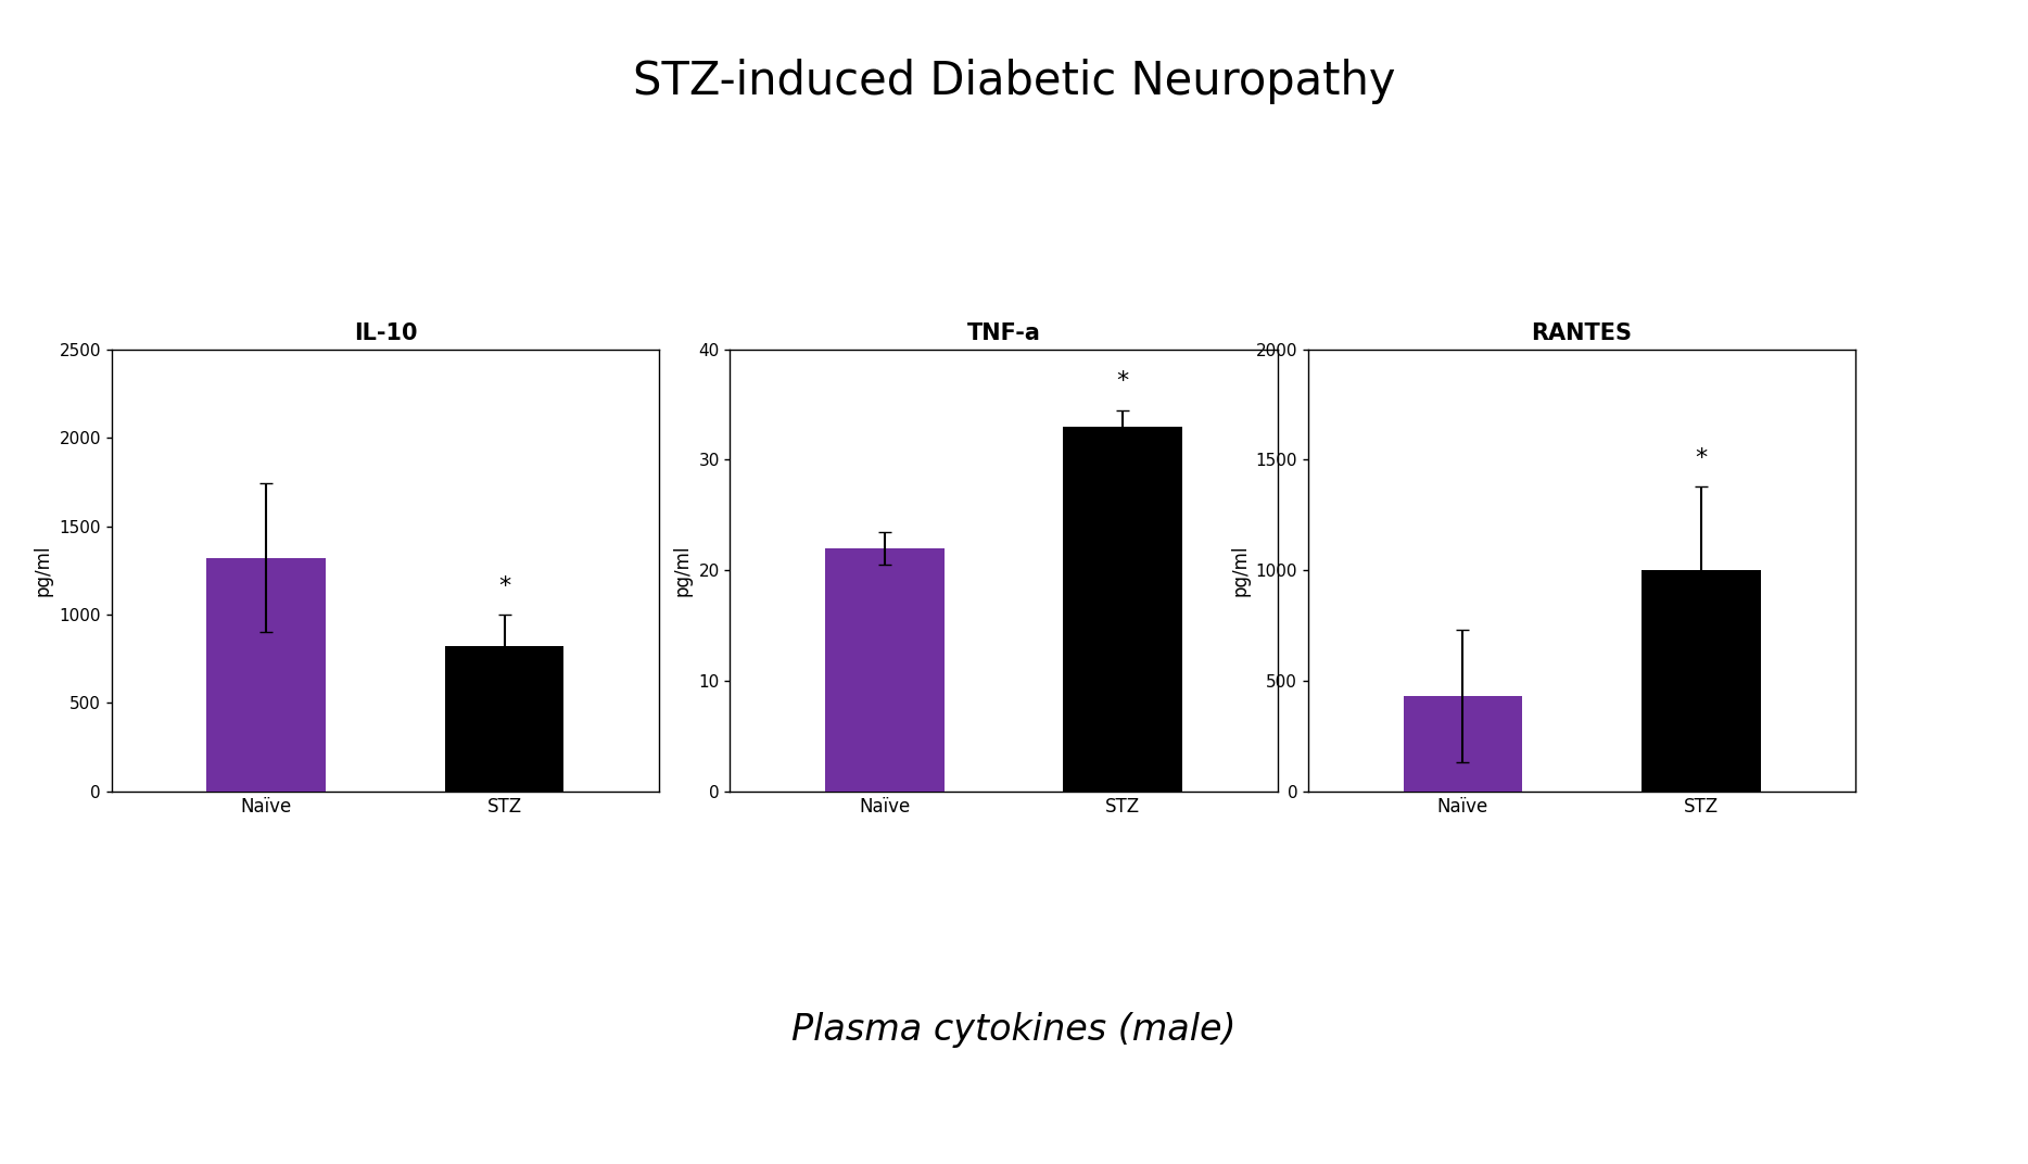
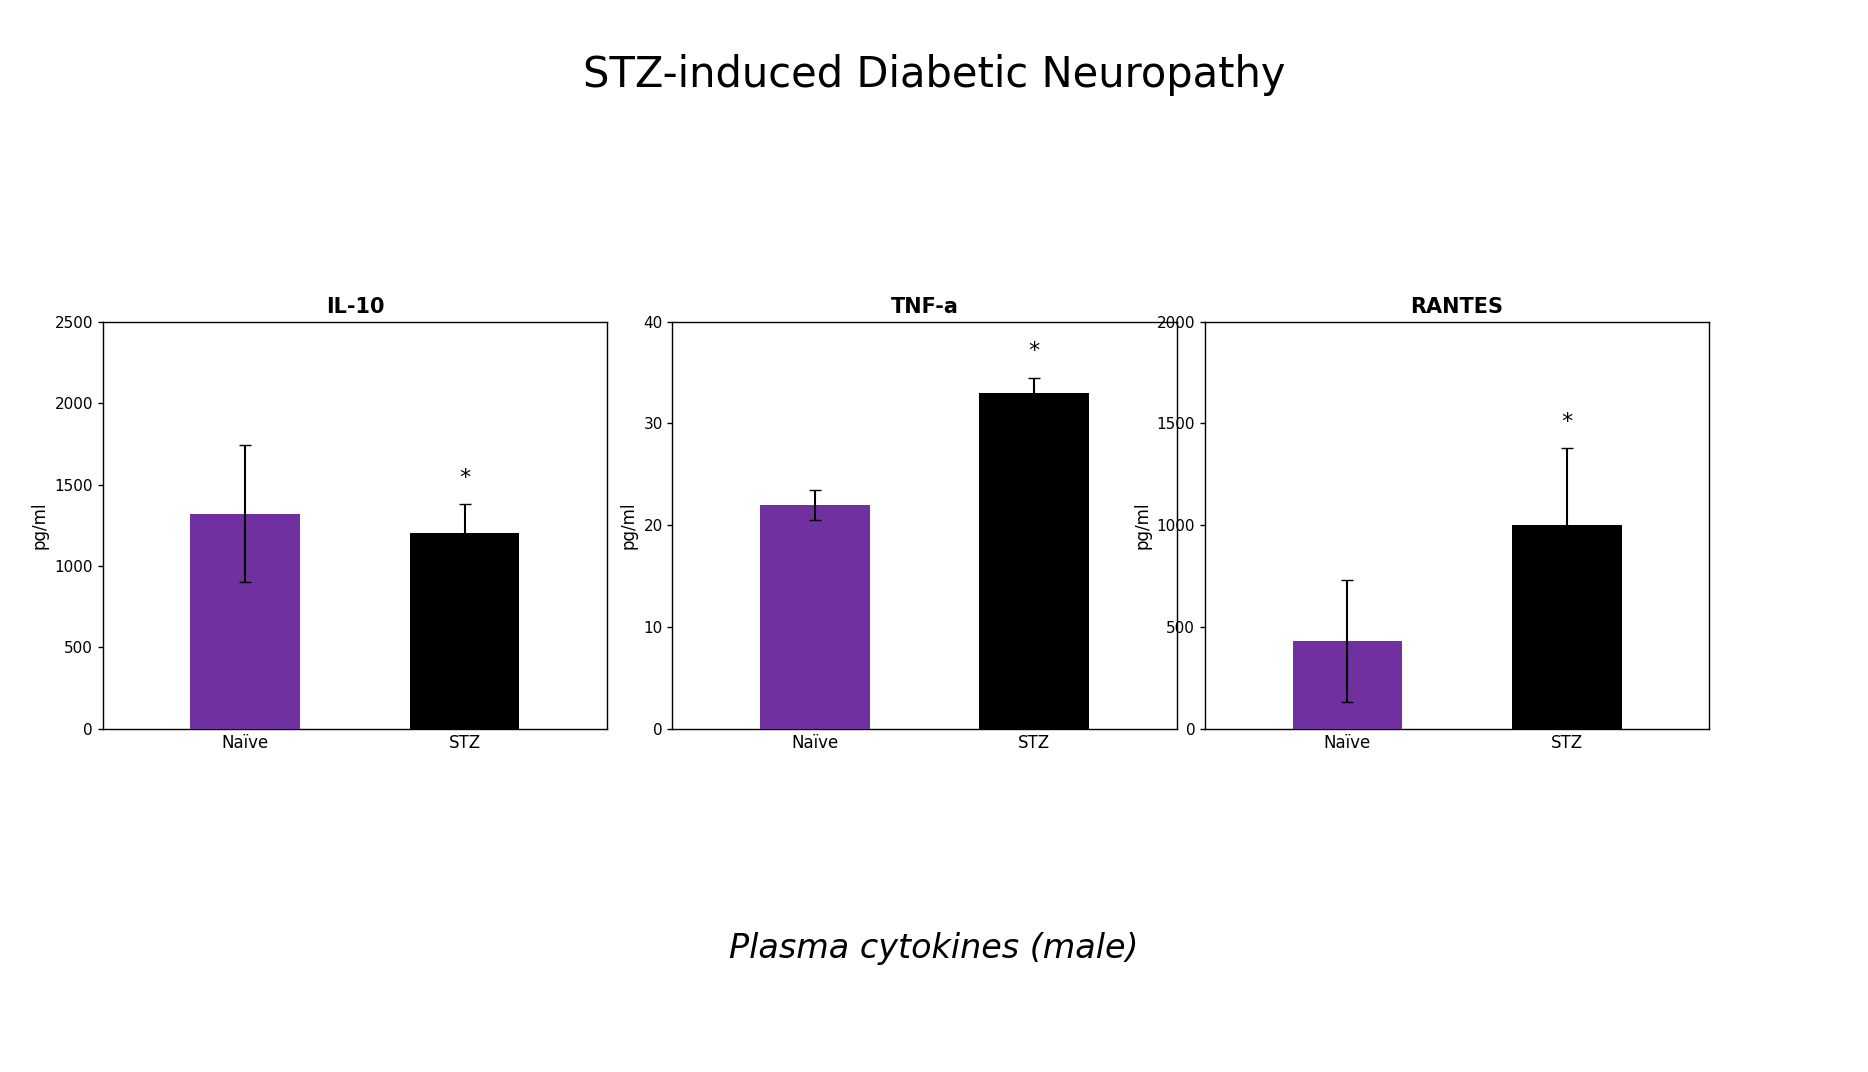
IL-10/STZ: 820 -> 1200
